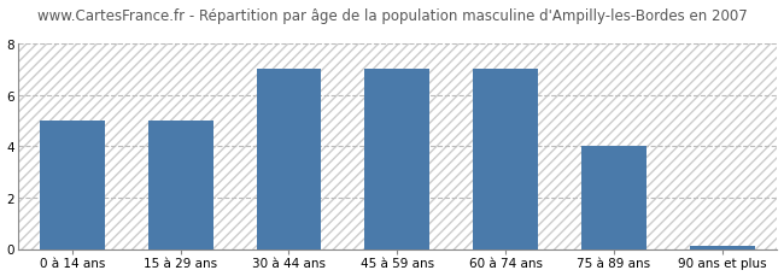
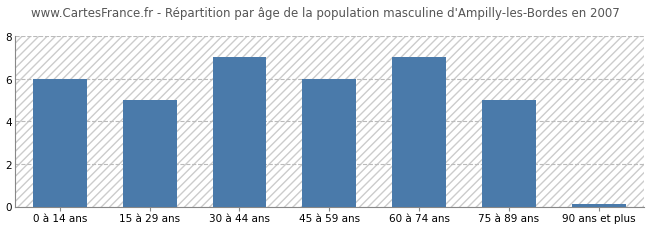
0 à 14 ans: 5.0 -> 6.0
45 à 59 ans: 7.0 -> 6.0
75 à 89 ans: 4.0 -> 5.0
